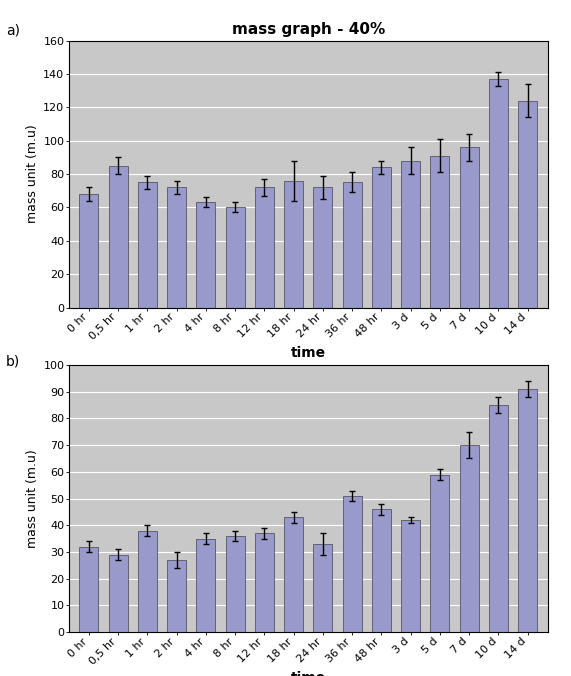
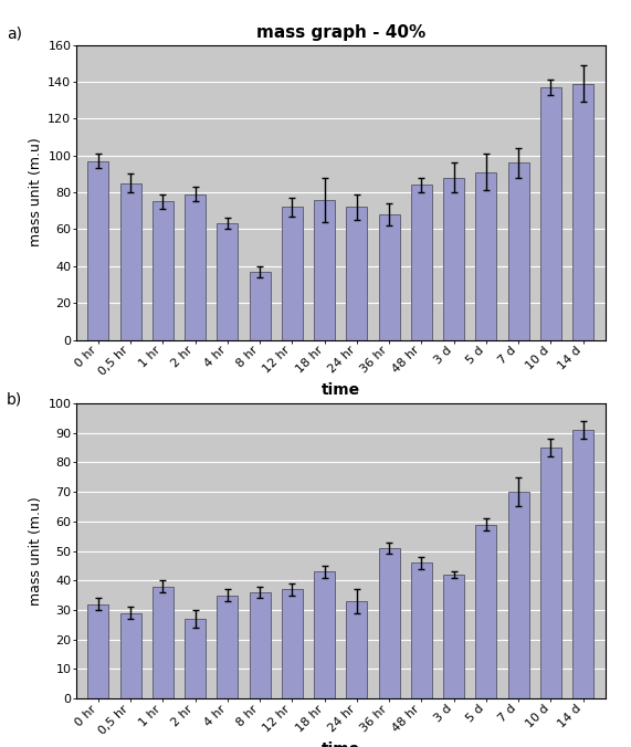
mass graph - 40%/0 hr: 68 -> 97
mass graph - 40%/2 hr: 72 -> 79
mass graph - 40%/8 hr: 60 -> 37
mass graph - 40%/36 hr: 75 -> 68
mass graph - 40%/14 d: 124 -> 139
